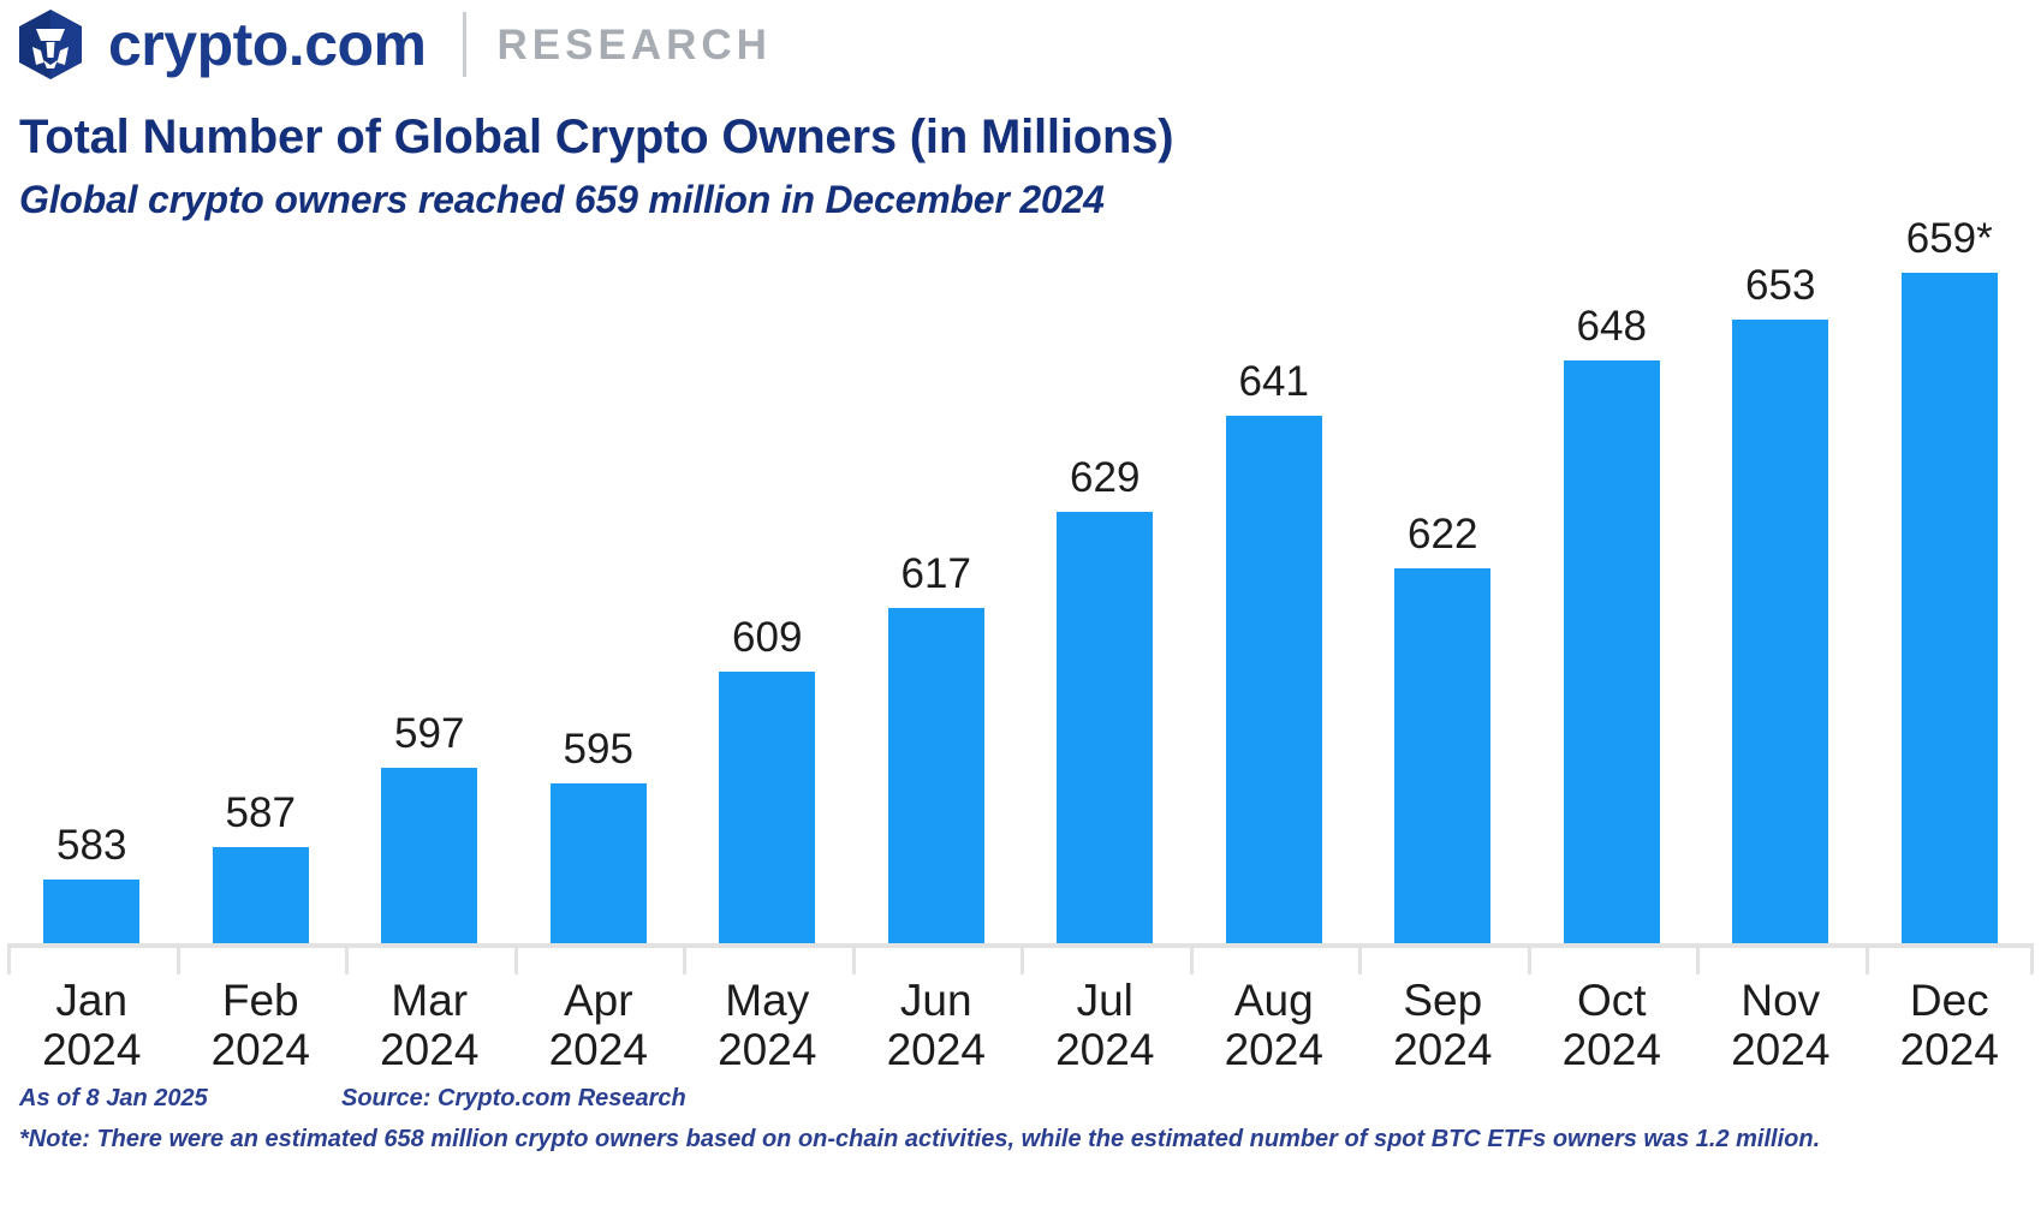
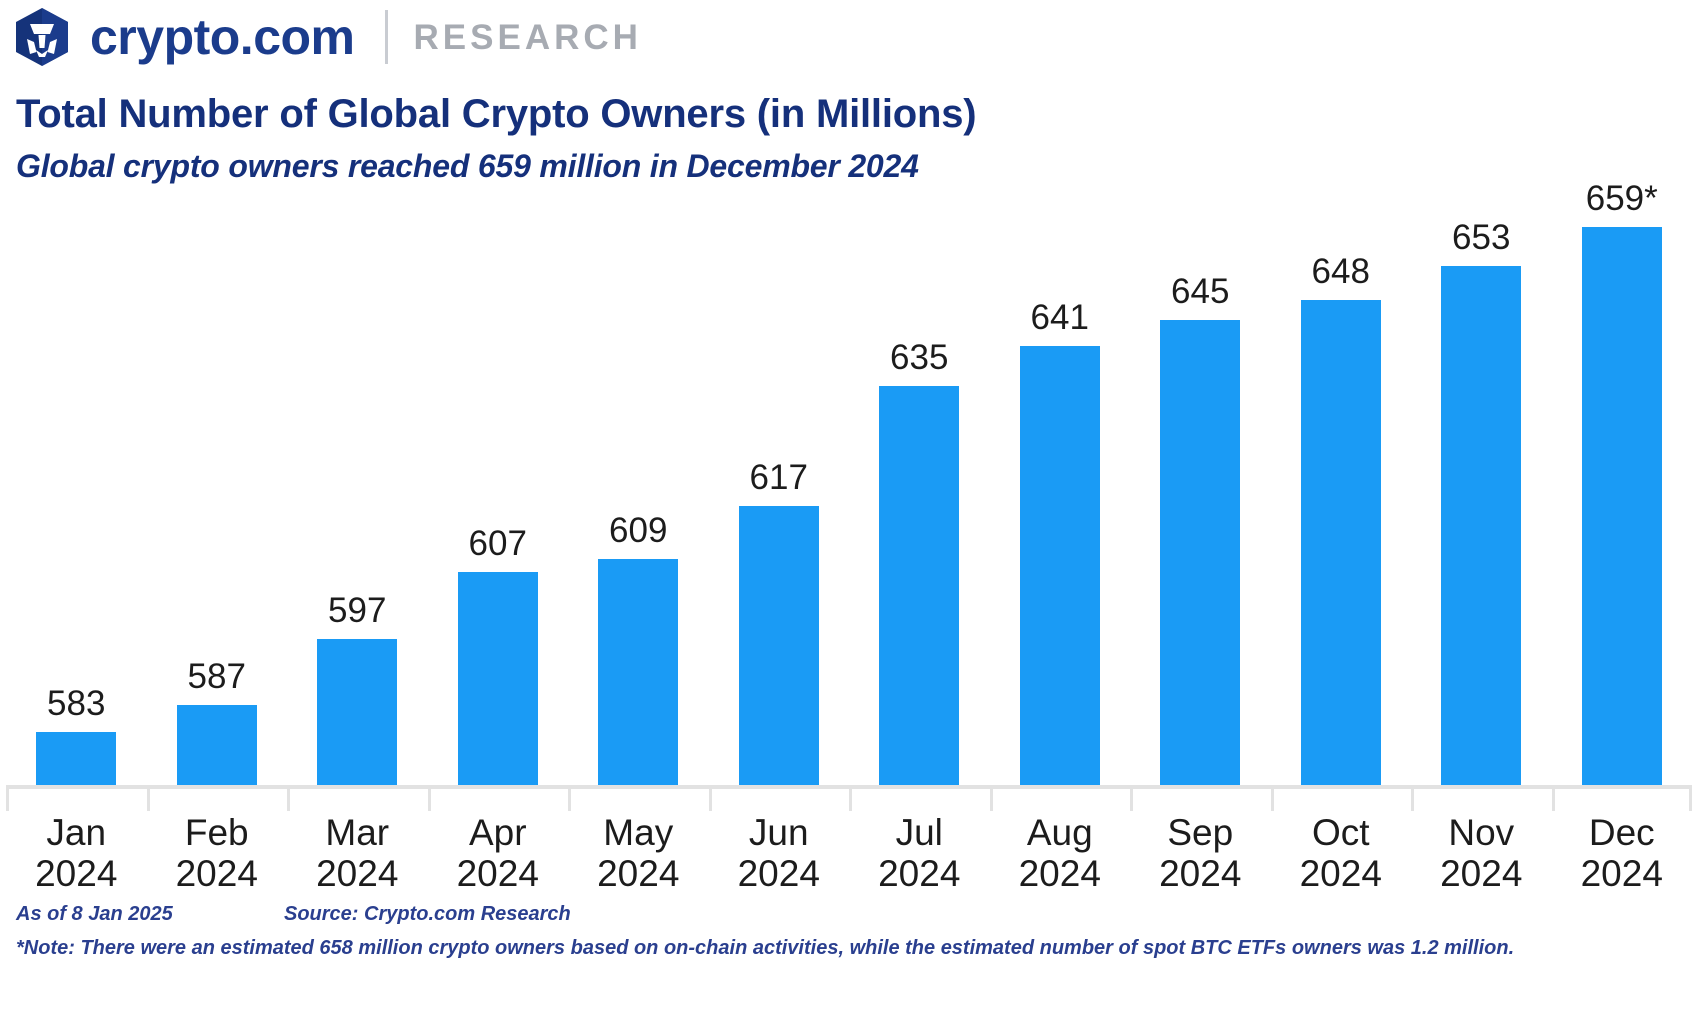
Apr 2024: 595 -> 607
Jul 2024: 629 -> 635
Sep 2024: 622 -> 645
